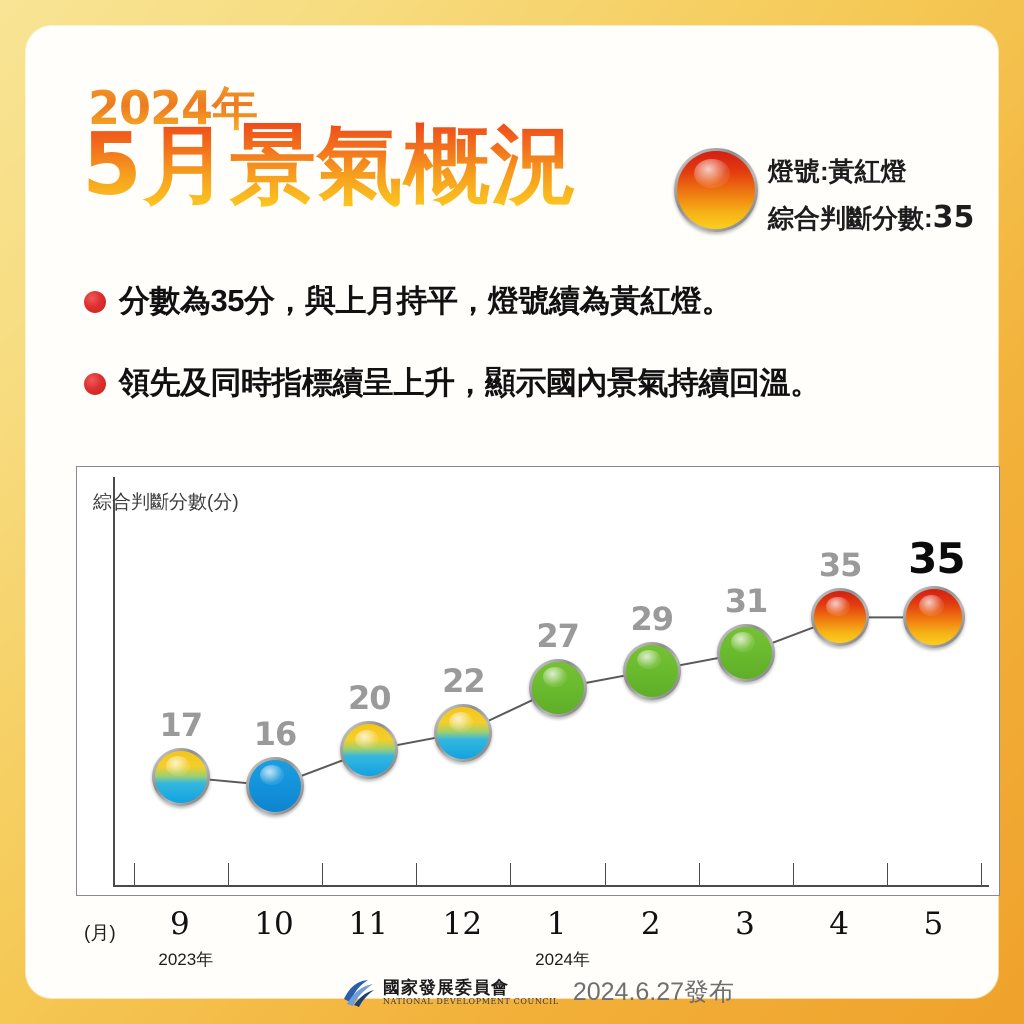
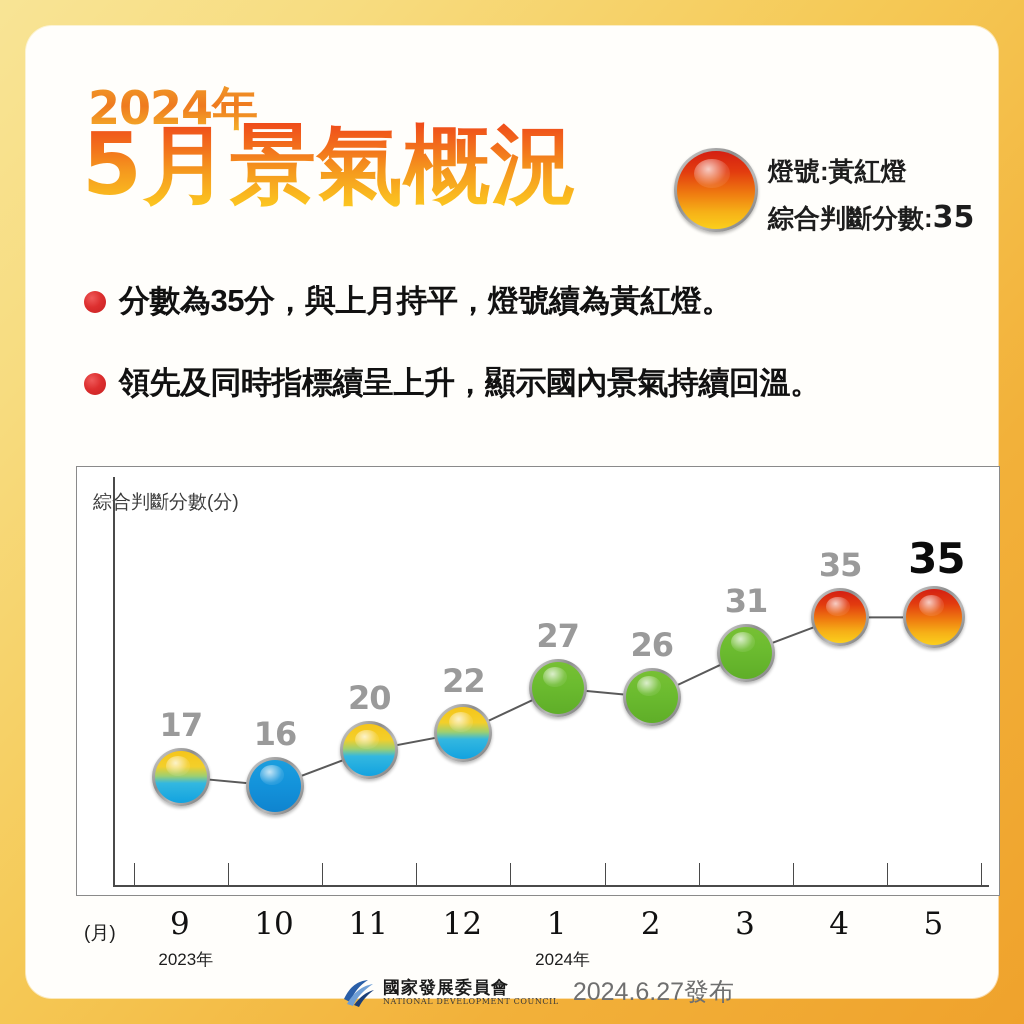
2: 29 -> 26
